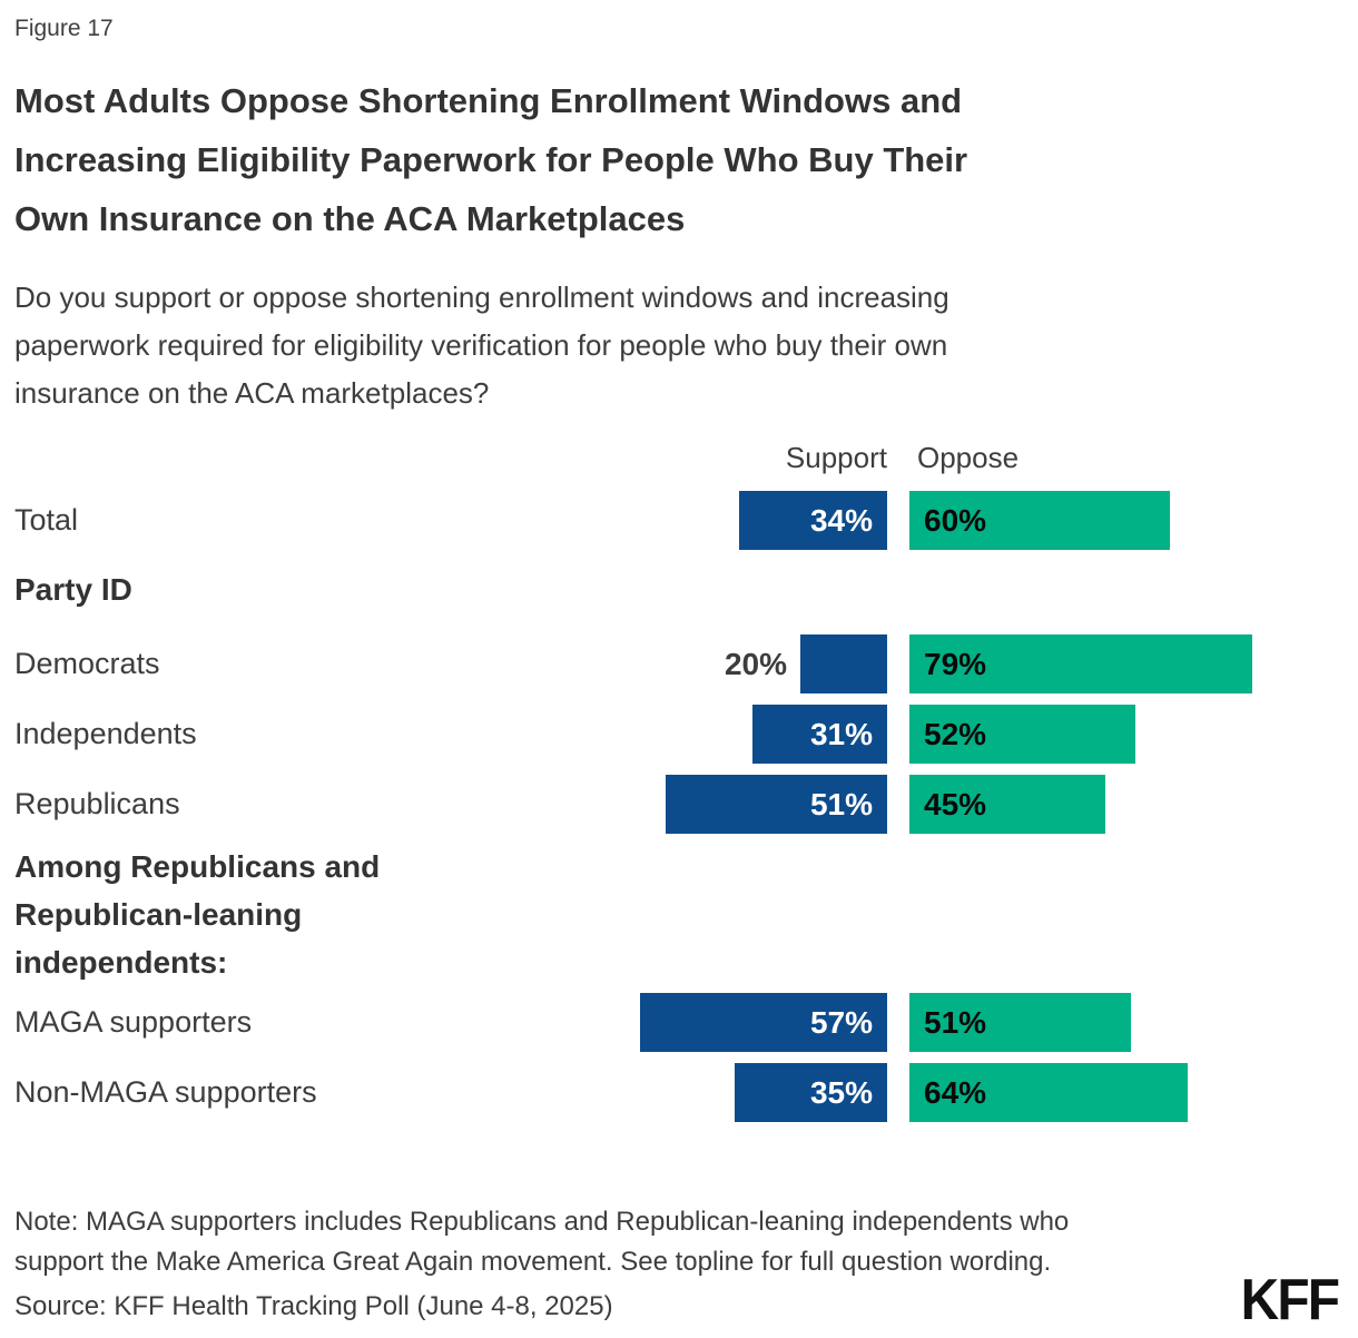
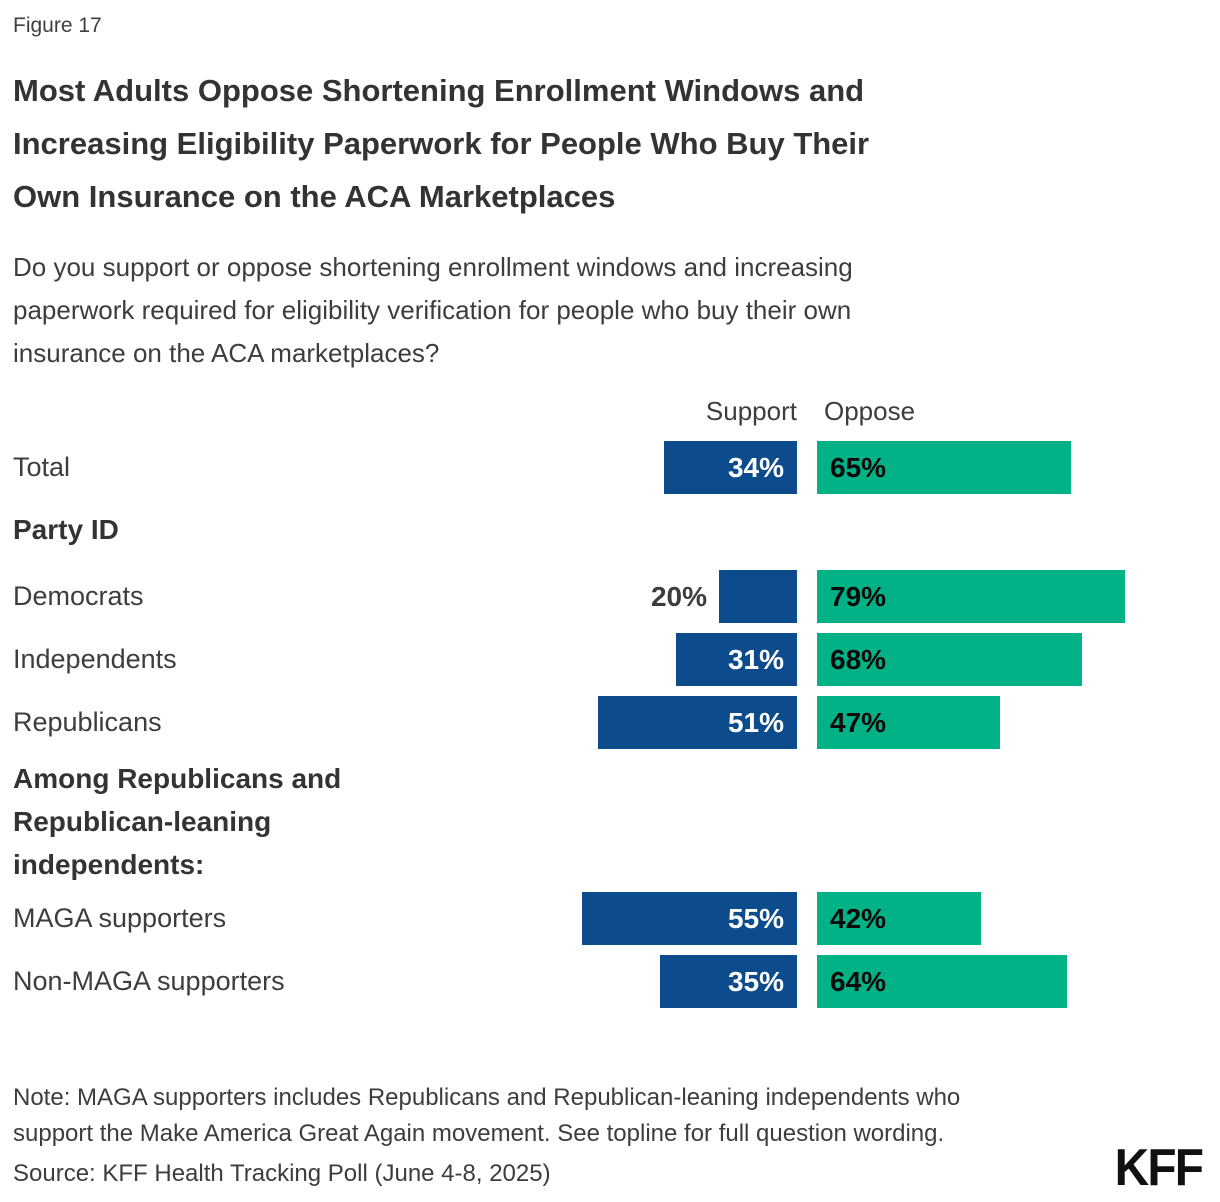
Oppose/Total: 60% -> 65%
Oppose/Independents: 52% -> 68%
Oppose/Republicans: 45% -> 47%
Support/MAGA supporters: 57% -> 55%
Oppose/MAGA supporters: 51% -> 42%
